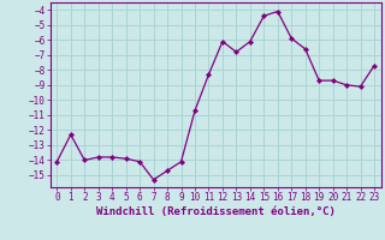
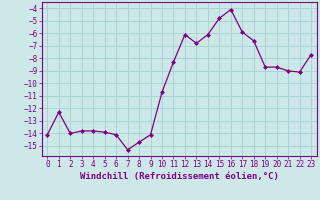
15: -4.4 -> -4.8
